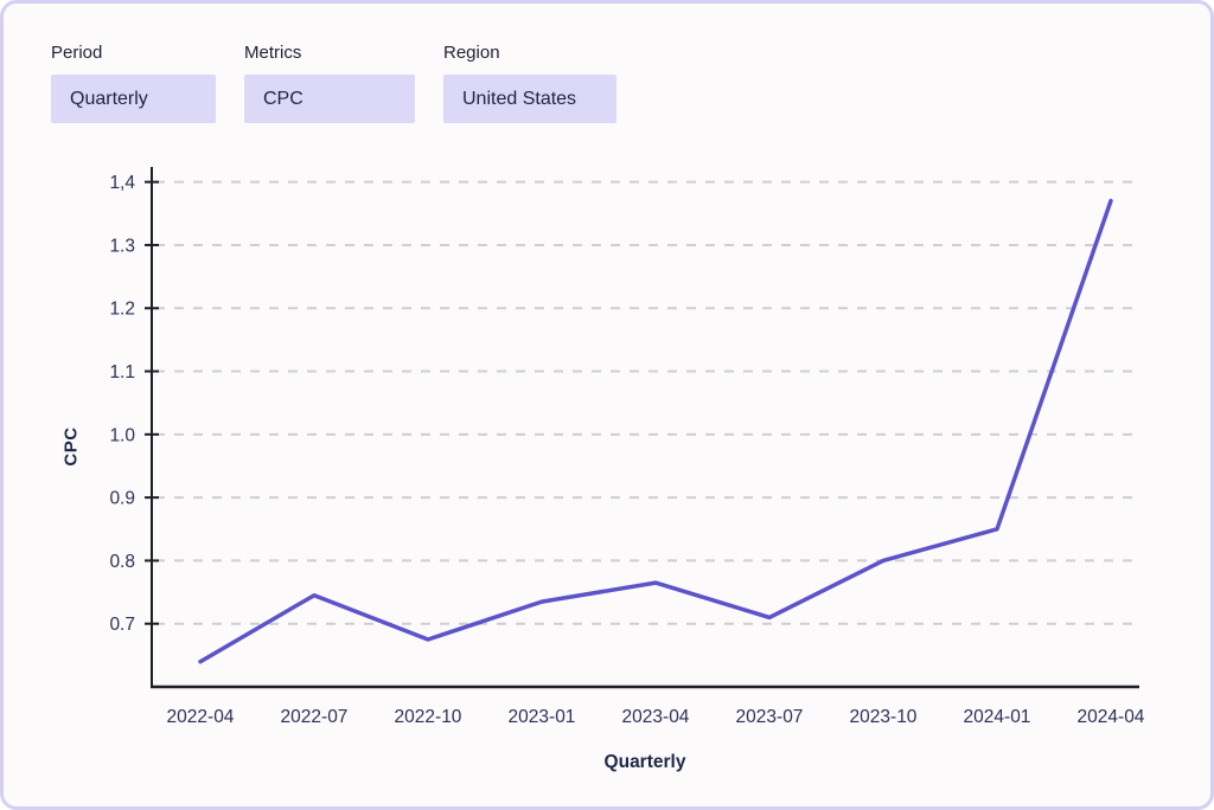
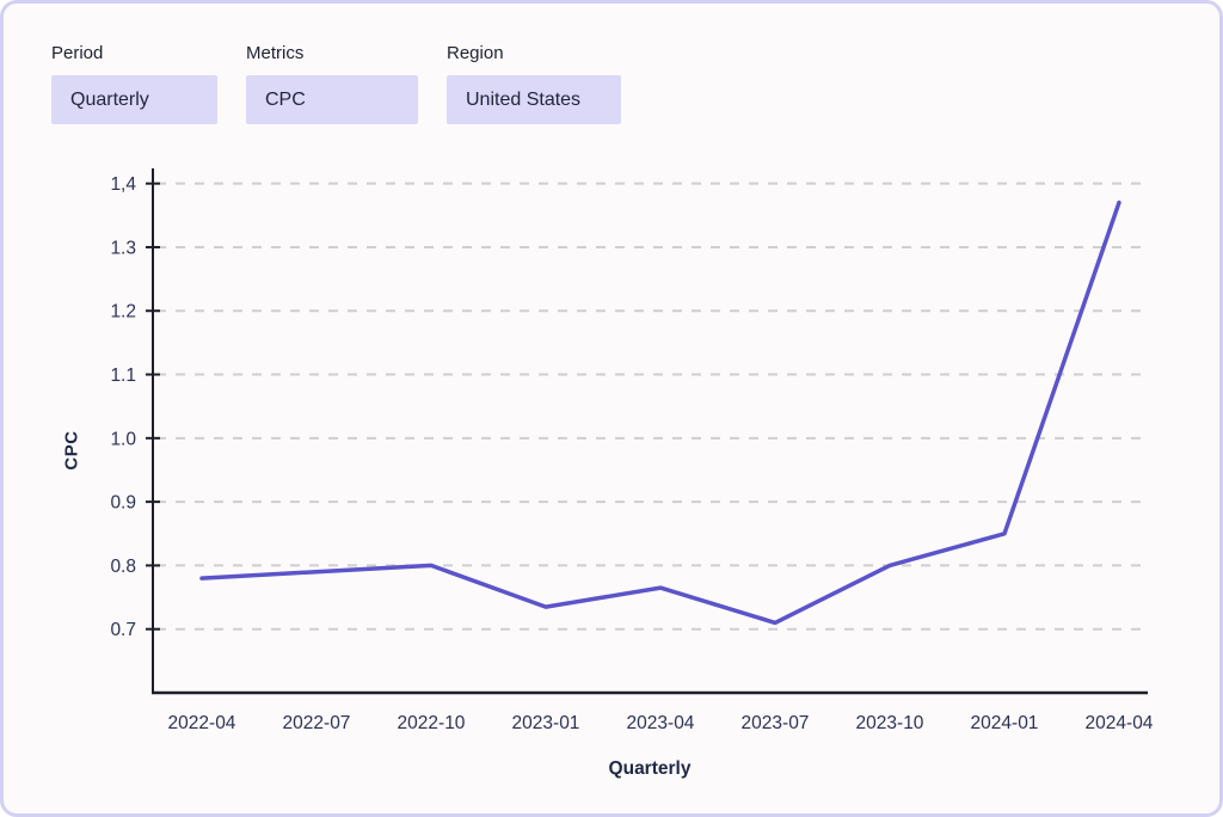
2022-04: 0.64 -> 0.78
2022-07: 0.74 -> 0.79
2022-10: 0.68 -> 0.80
